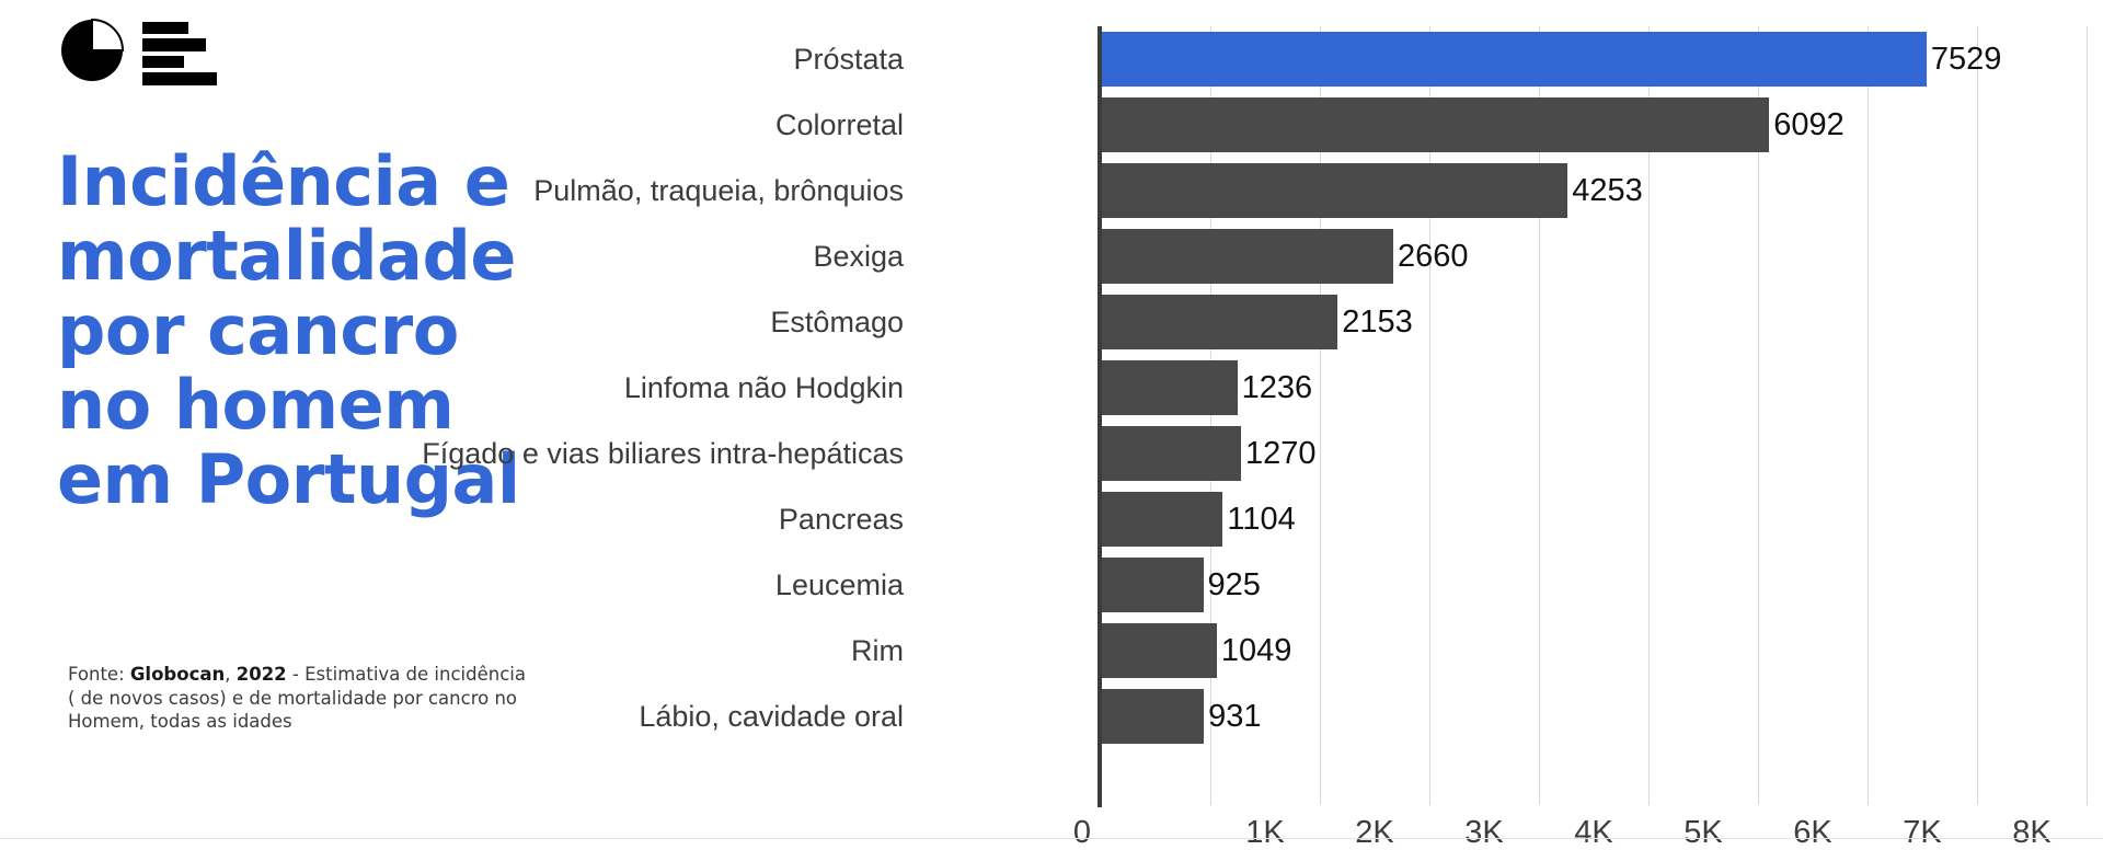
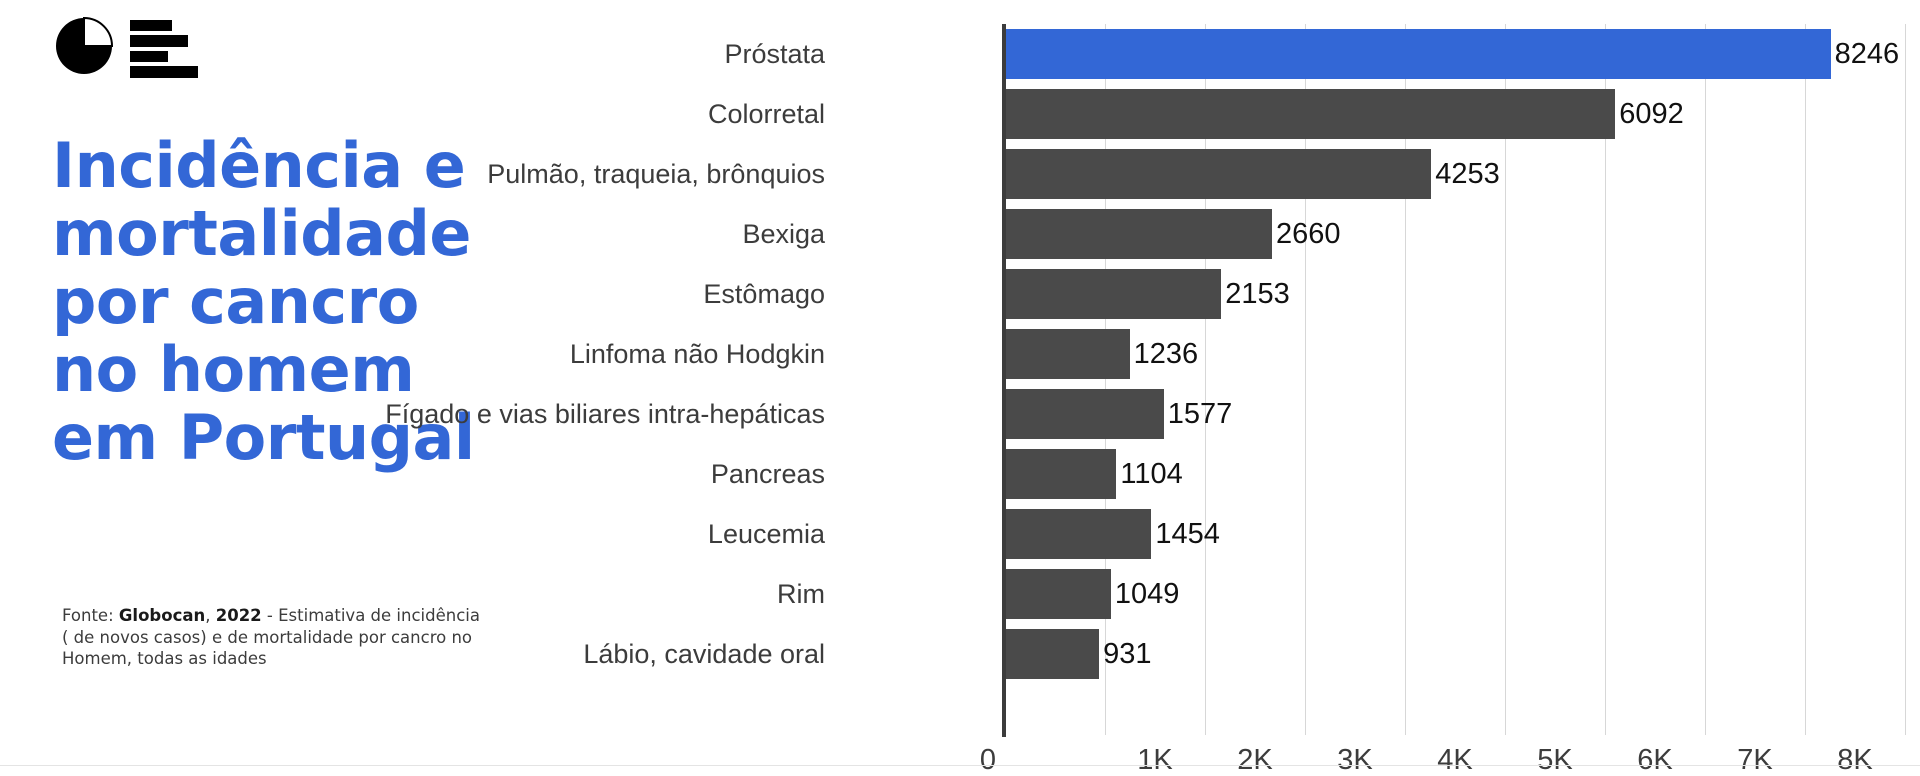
Próstata: 7529 -> 8246
Fígado e vias biliares intra-hepáticas: 1270 -> 1577
Leucemia: 925 -> 1454
